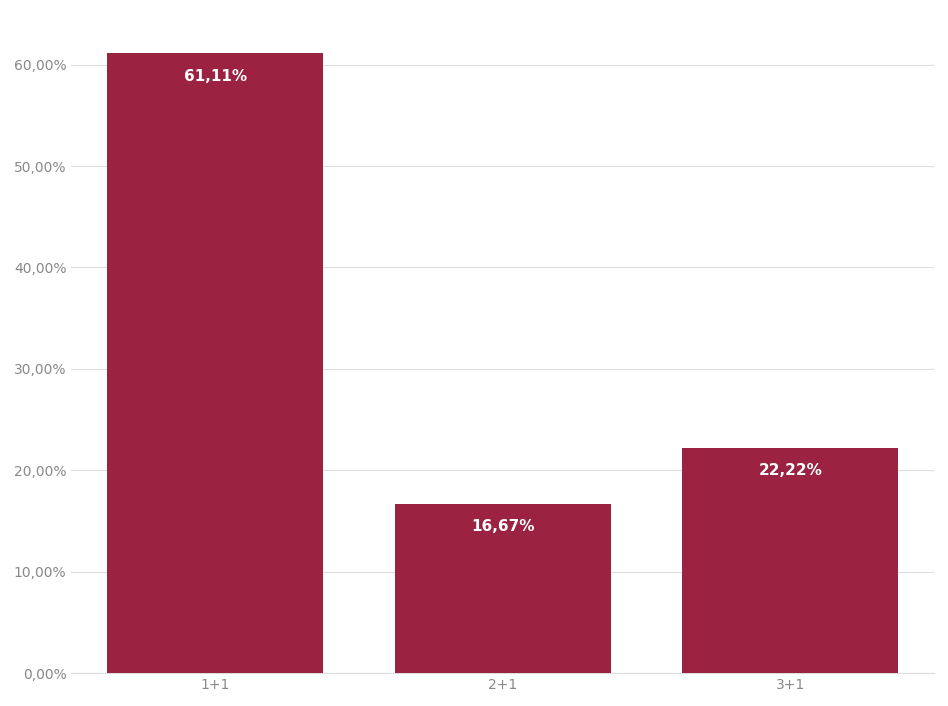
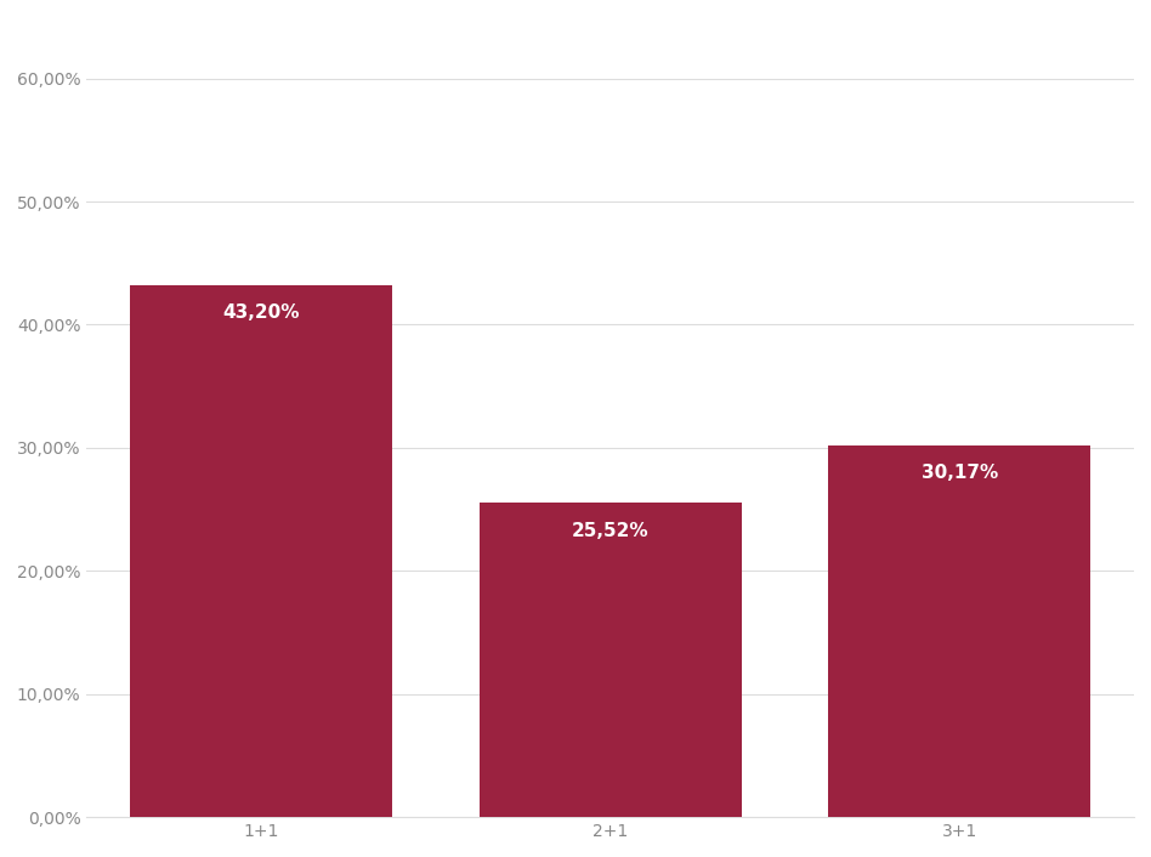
1+1: 61,11% -> 43,20%
2+1: 16,67% -> 25,52%
3+1: 22,22% -> 30,17%
